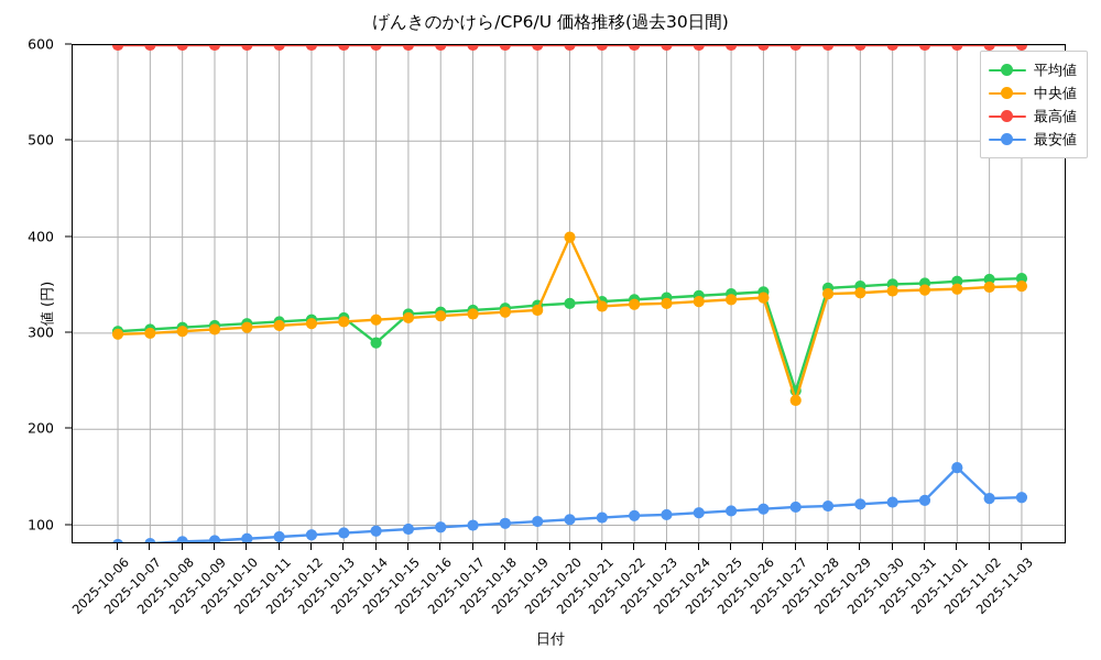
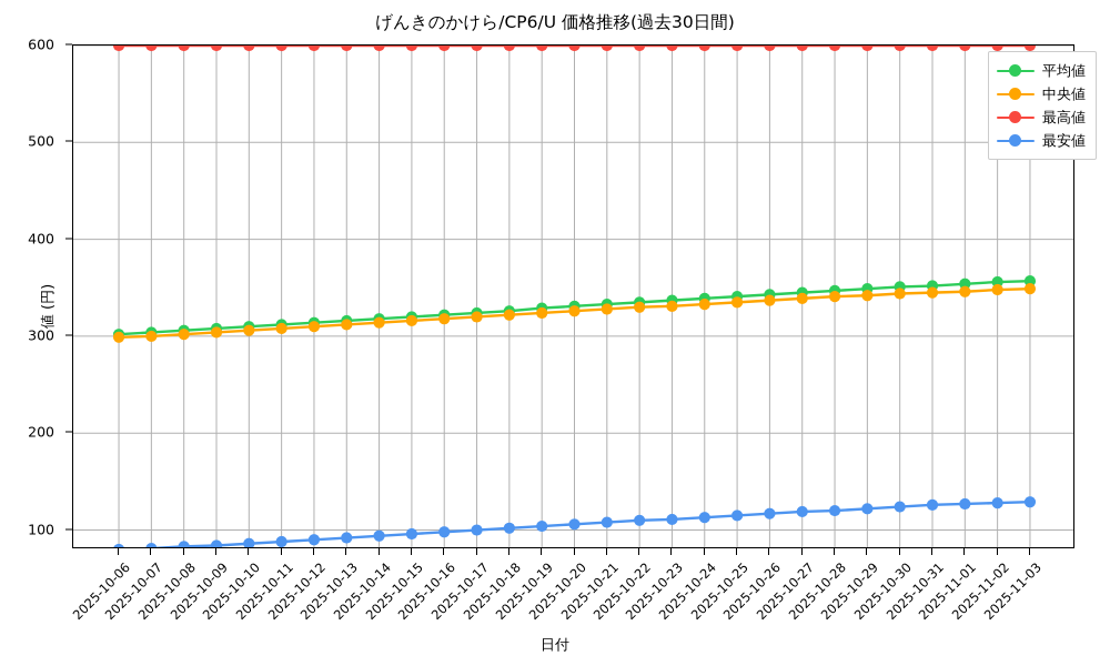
平均値/2025-10-14: 290 -> 320
中央値/2025-10-20: 400 -> 330
平均値/2025-10-27: 240 -> 340
中央値/2025-10-27: 230 -> 340
最安値/2025-11-01: 160 -> 130
